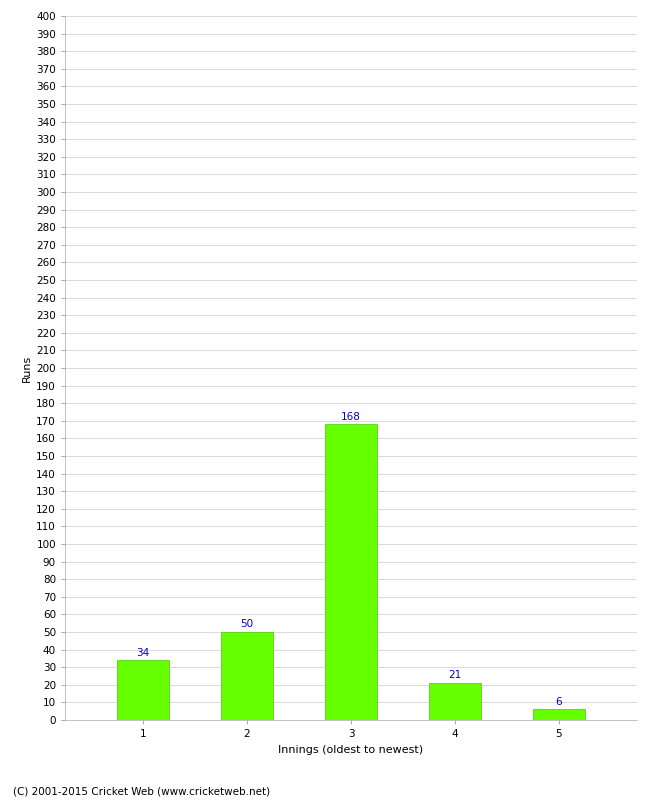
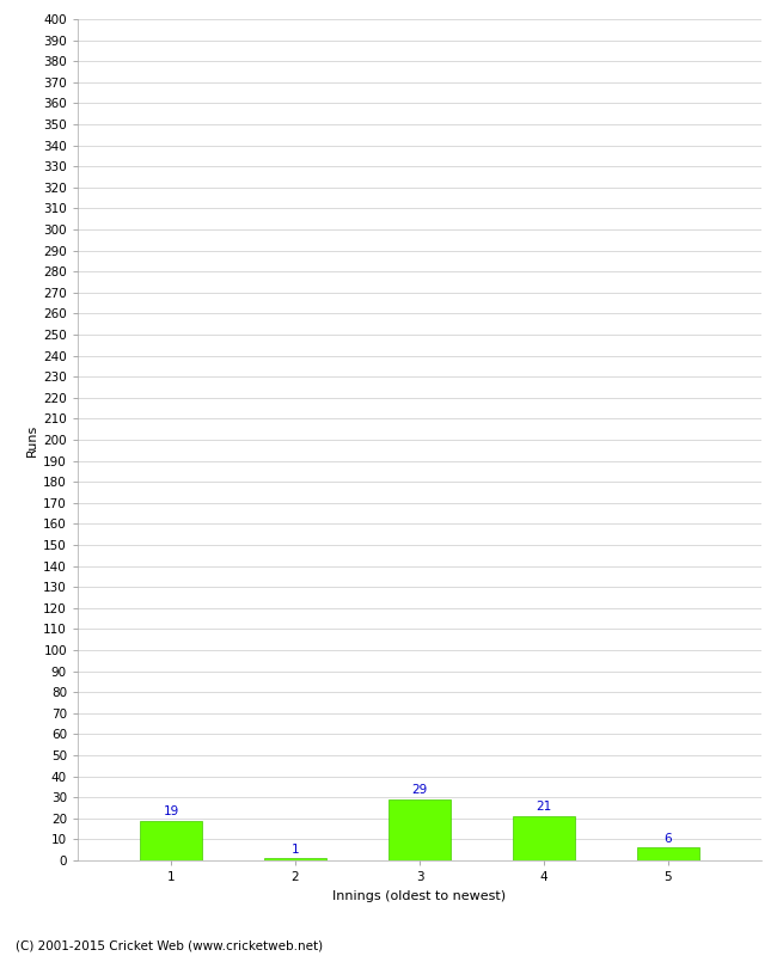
1: 34 -> 19
2: 50 -> 1
3: 168 -> 29
